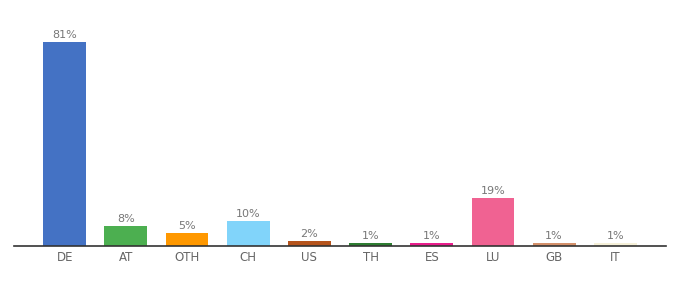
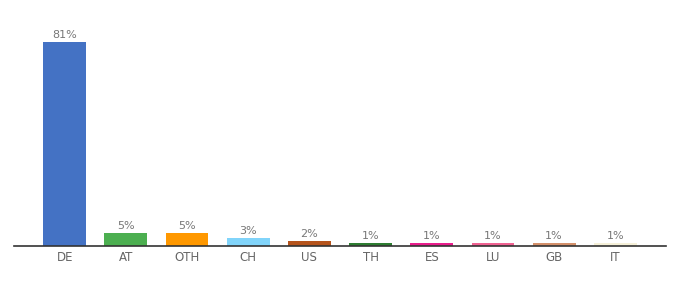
AT: 8% -> 5%
CH: 10% -> 3%
LU: 19% -> 1%
